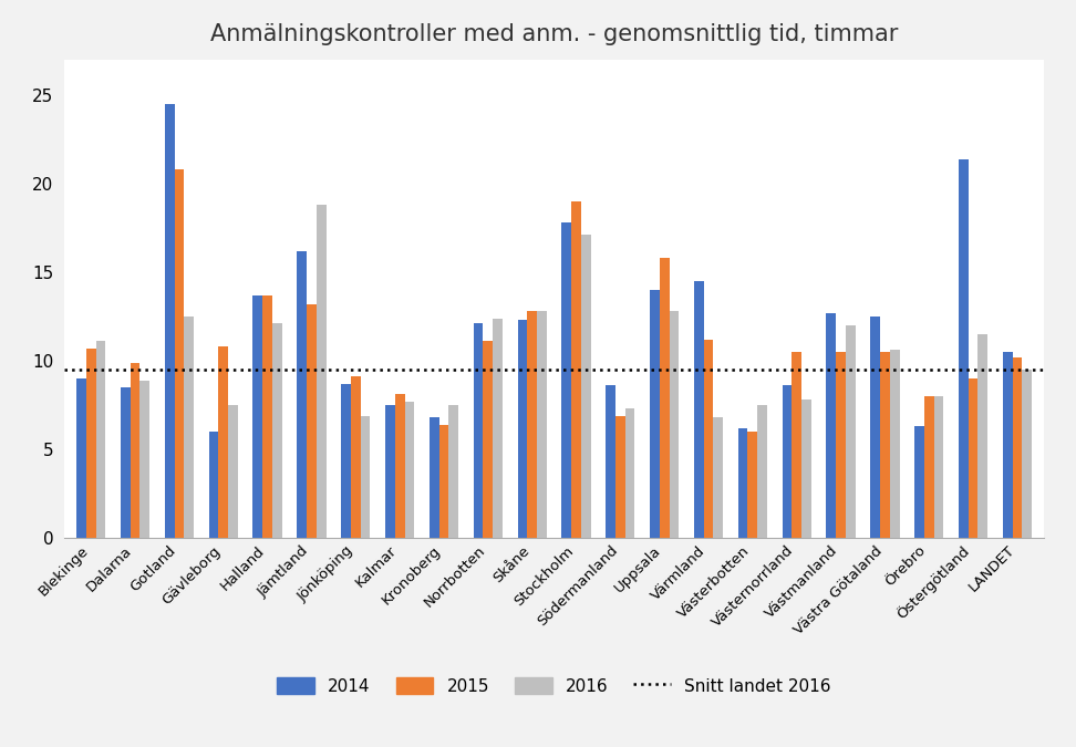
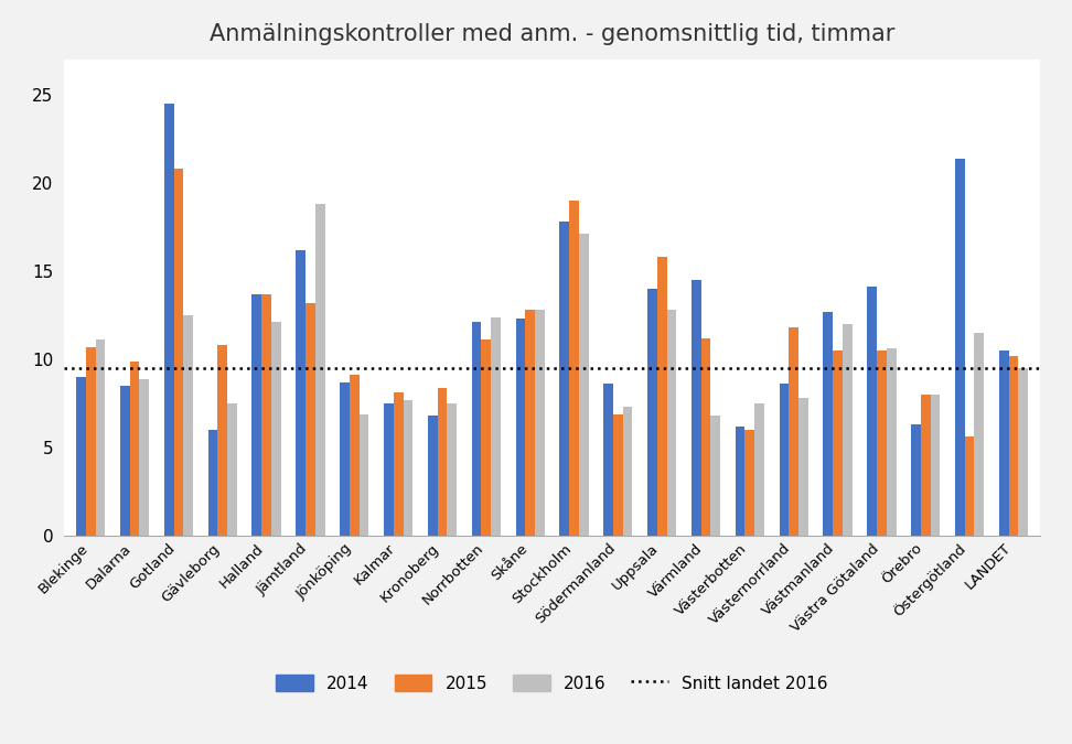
2015/Kronoberg: 6.4 -> 8.4
2015/Västernorrland: 10.5 -> 11.8
2014/Västra Götaland: 12.5 -> 14.1
2015/Östergötland: 9.0 -> 5.6
